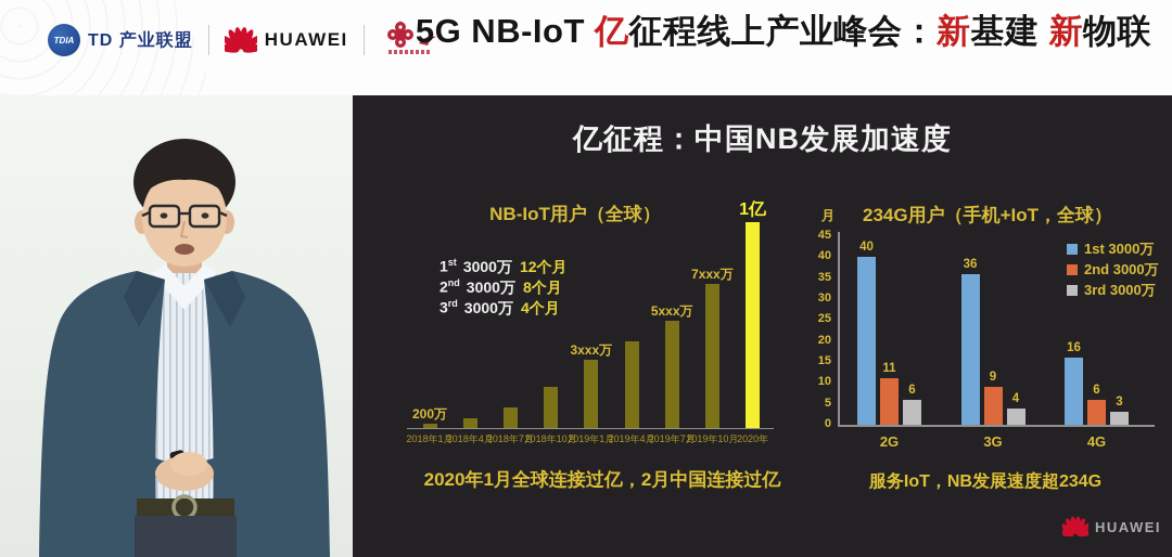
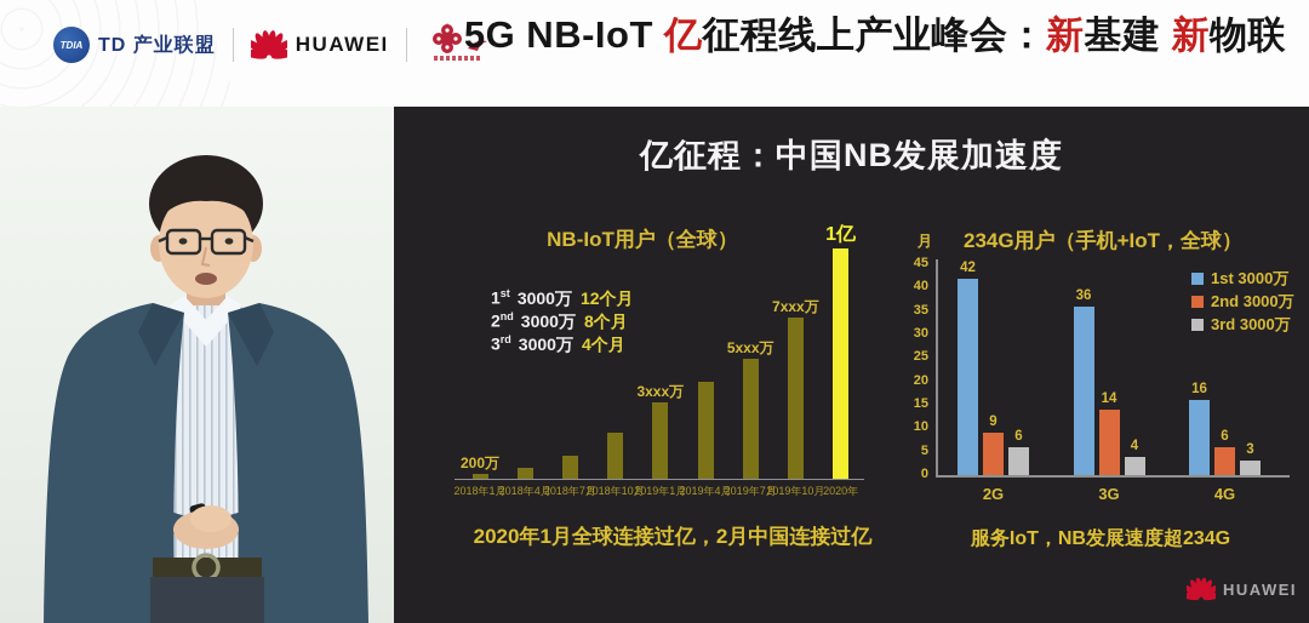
234G用户（手机+IoT，全球）/1st 3000万/2G: 40 -> 42
234G用户（手机+IoT，全球）/2nd 3000万/2G: 11 -> 9
234G用户（手机+IoT，全球）/2nd 3000万/3G: 9 -> 14
